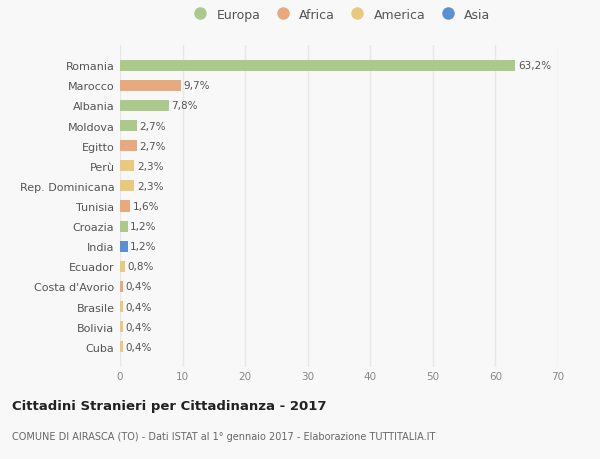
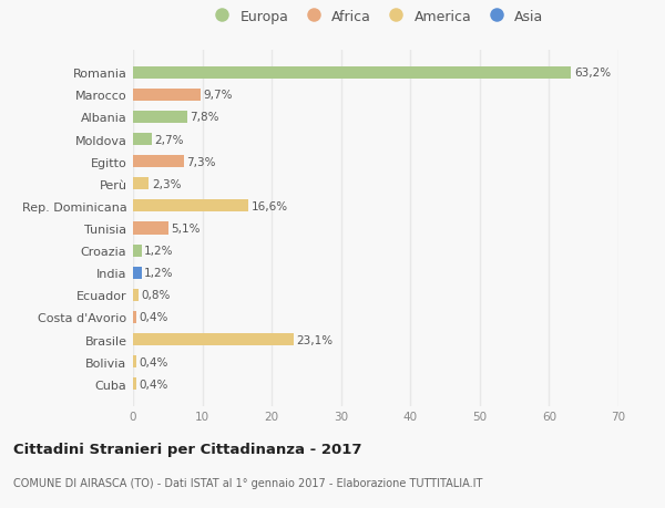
Egitto: 2,7% -> 7,3%
Rep. Dominicana: 2,3% -> 16,6%
Tunisia: 1,6% -> 5,1%
Brasile: 0,4% -> 23,1%
